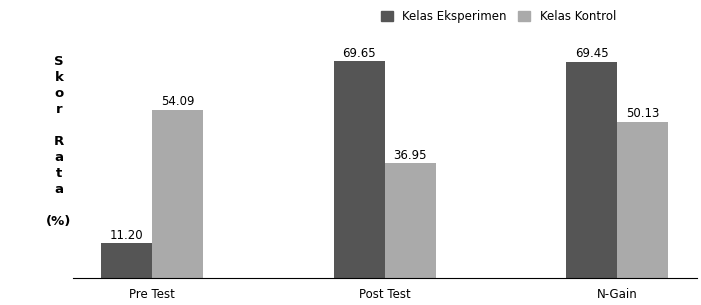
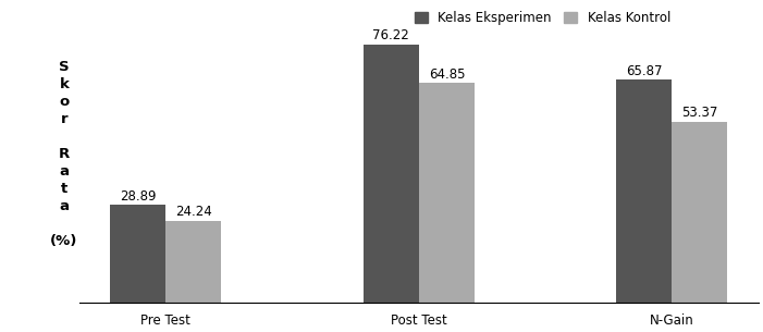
Kelas Eksperimen/Pre Test: 11.20 -> 28.89
Kelas Kontrol/Pre Test: 54.09 -> 24.24
Kelas Eksperimen/Post Test: 69.65 -> 76.22
Kelas Kontrol/Post Test: 36.95 -> 64.85
Kelas Eksperimen/N-Gain: 69.45 -> 65.87
Kelas Kontrol/N-Gain: 50.13 -> 53.37
